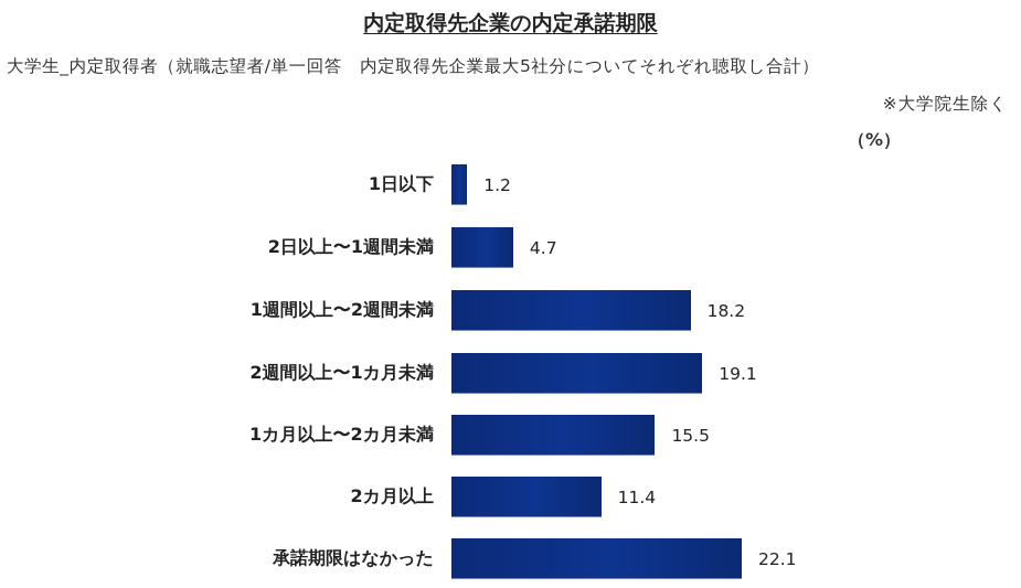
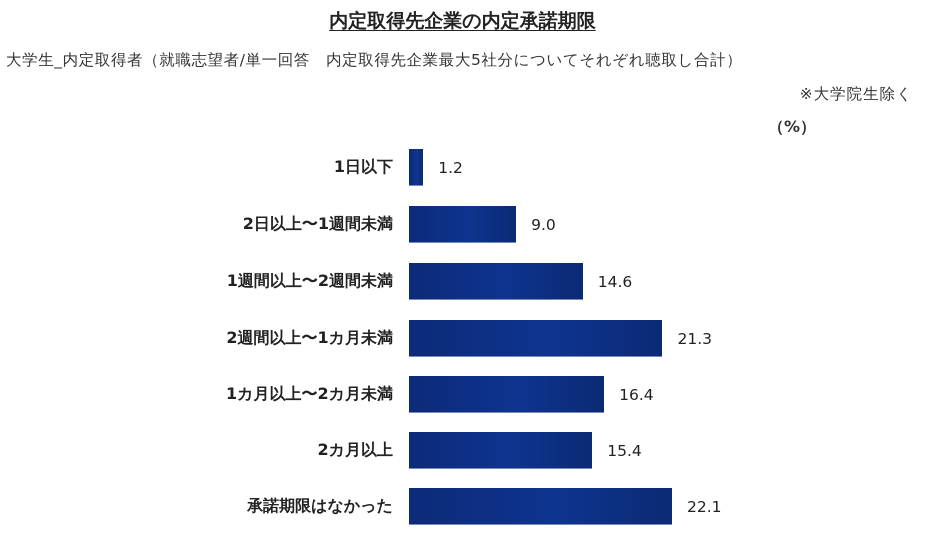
2日以上〜1週間未満: 4.7 -> 9.0
1週間以上〜2週間未満: 18.2 -> 14.6
2週間以上〜1カ月未満: 19.1 -> 21.3
1カ月以上〜2カ月未満: 15.5 -> 16.4
2カ月以上: 11.4 -> 15.4
